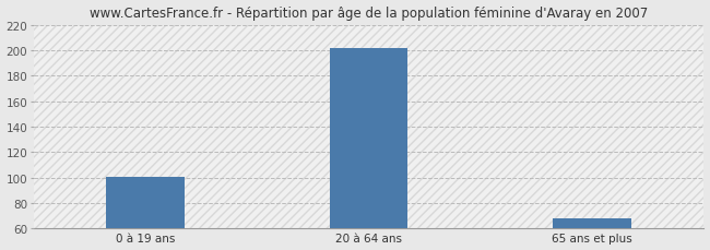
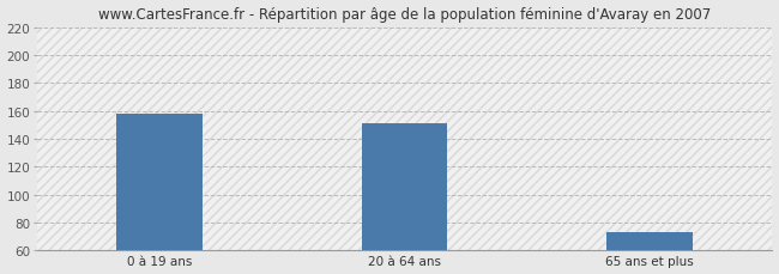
0 à 19 ans: 101 -> 158
20 à 64 ans: 202 -> 151
65 ans et plus: 68 -> 73
